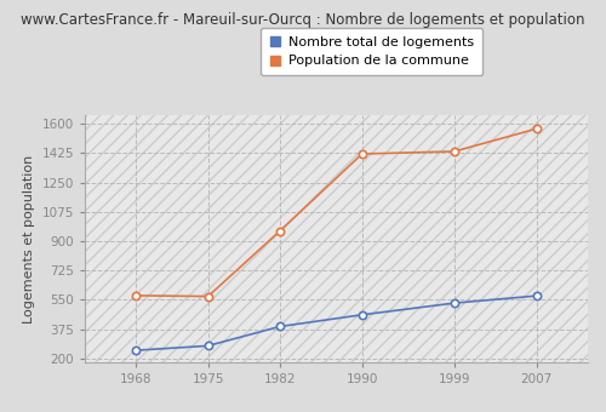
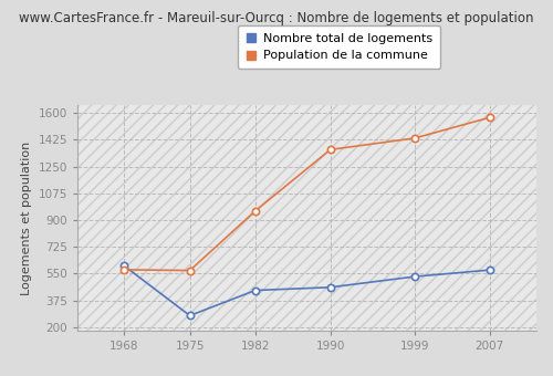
Nombre total de logements/1968: 250 -> 600
Nombre total de logements/1982: 390 -> 440
Population de la commune/1990: 1420 -> 1360
